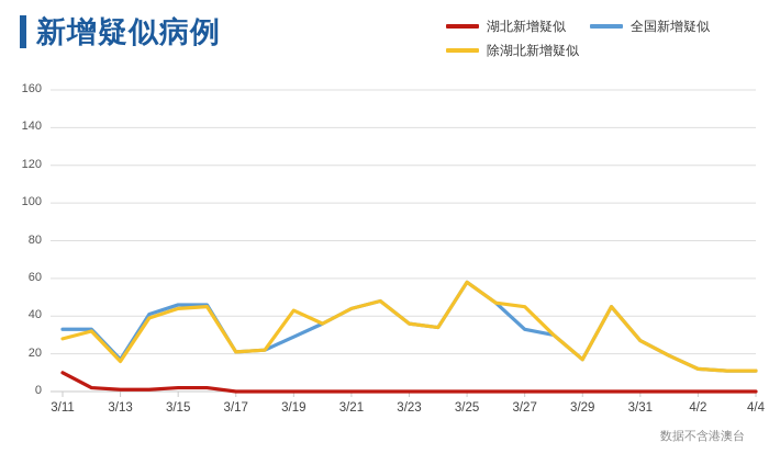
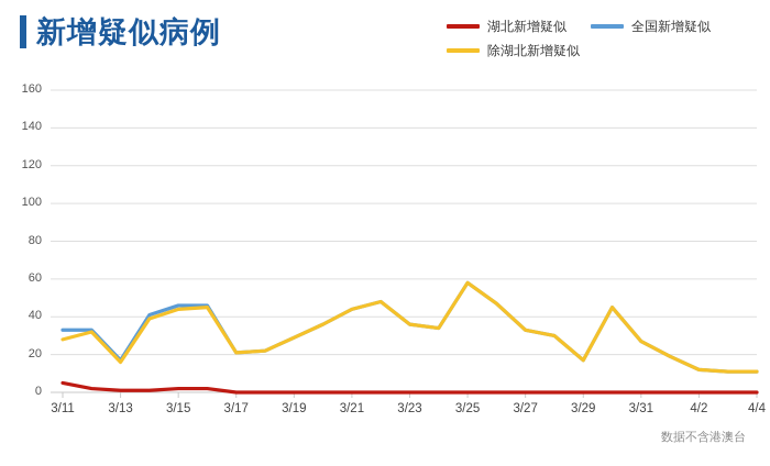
湖北新增疑似/3/11: 10 -> 5
除湖北新增疑似/3/19: 43 -> 29
除湖北新增疑似/3/27: 45 -> 33
